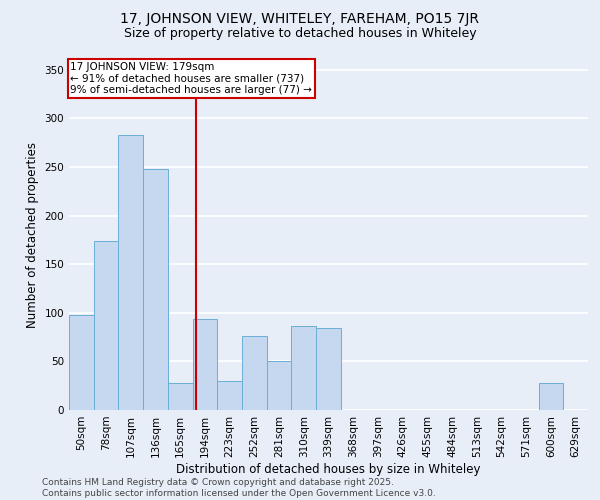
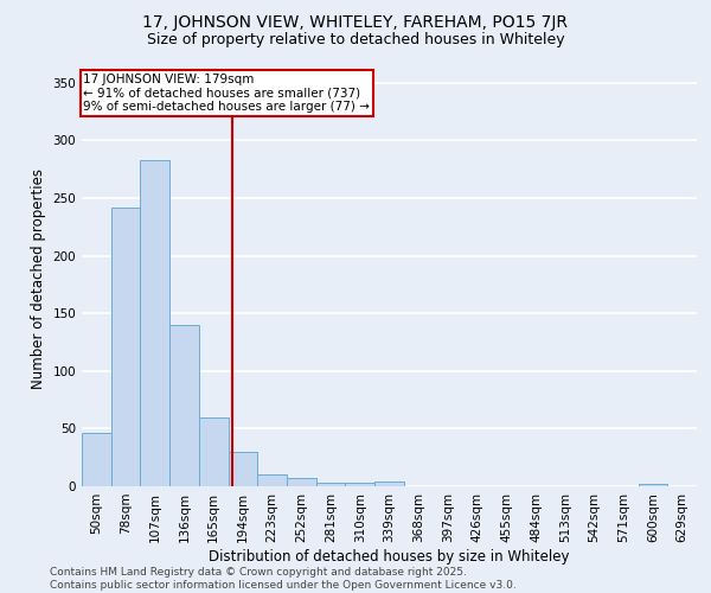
50sqm: 98 -> 46
78sqm: 174 -> 242
136sqm: 248 -> 140
165sqm: 28 -> 60
194sqm: 94 -> 30
223sqm: 30 -> 10
252sqm: 76 -> 7
281sqm: 50 -> 3
310sqm: 86 -> 3
339sqm: 84 -> 4
600sqm: 28 -> 2
